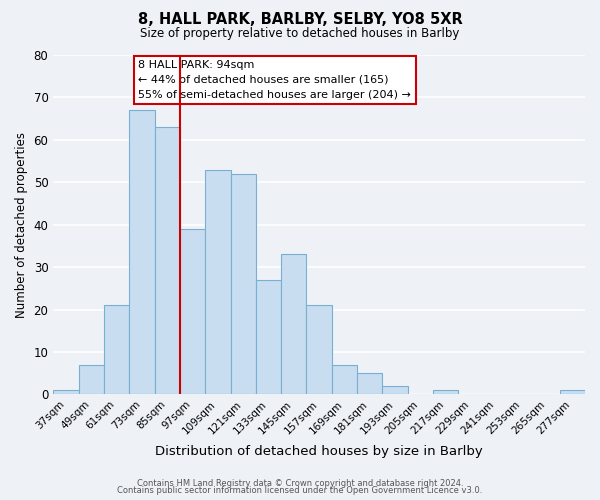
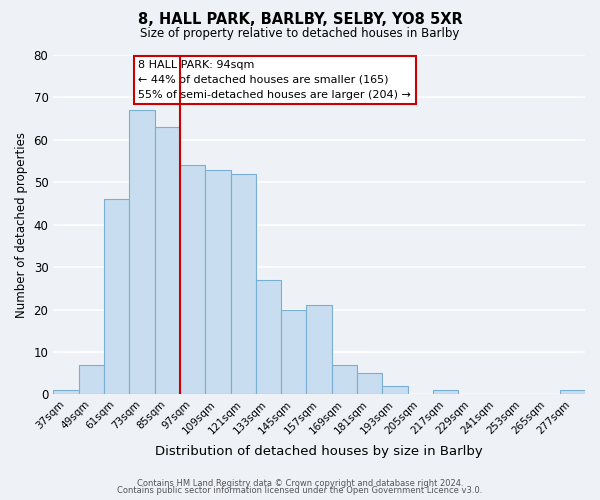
61sqm: 21 -> 46
97sqm: 39 -> 54
145sqm: 33 -> 20
